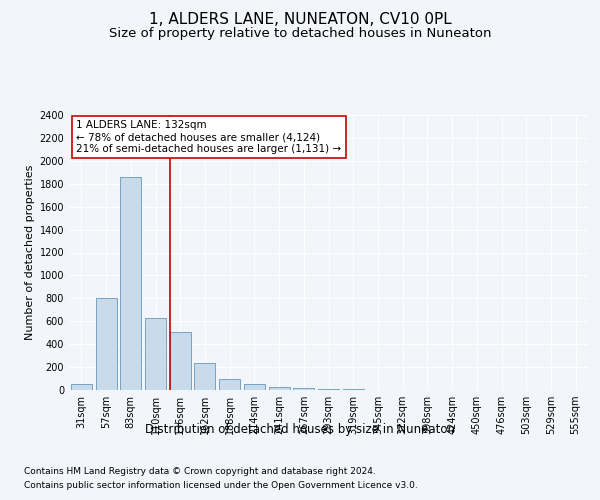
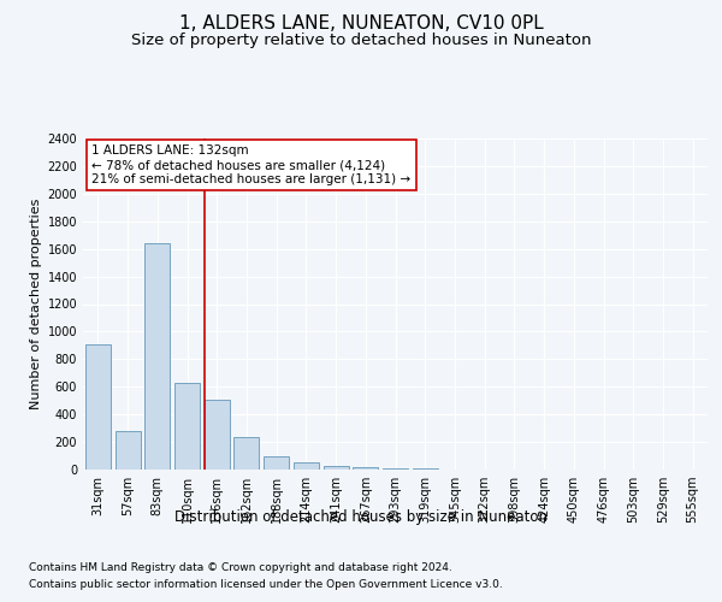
31sqm: 50 -> 910
57sqm: 800 -> 280
83sqm: 1860 -> 1640
